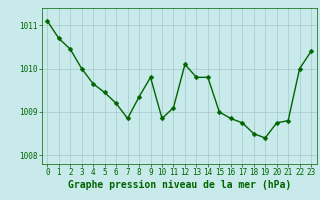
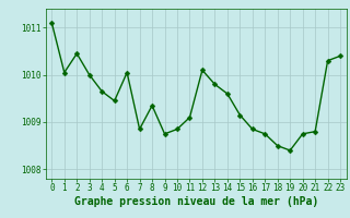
1: 1010.70 -> 1010.05
6: 1009.20 -> 1010.05
9: 1009.80 -> 1008.75
14: 1009.80 -> 1009.60
15: 1009.00 -> 1009.15
22: 1010.00 -> 1010.30
